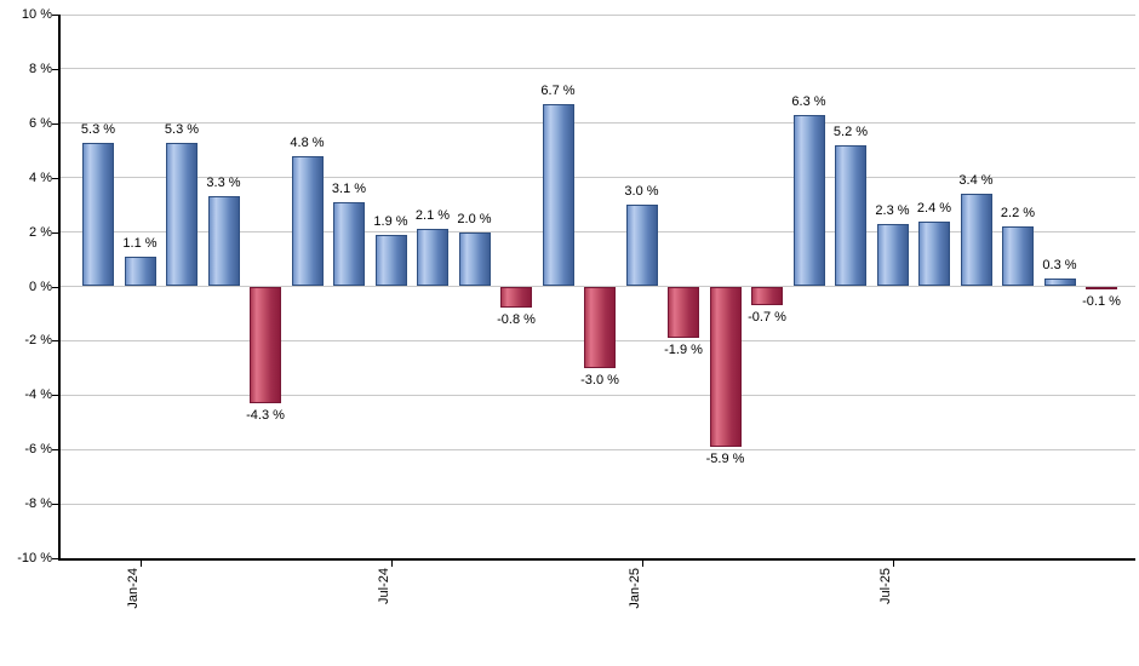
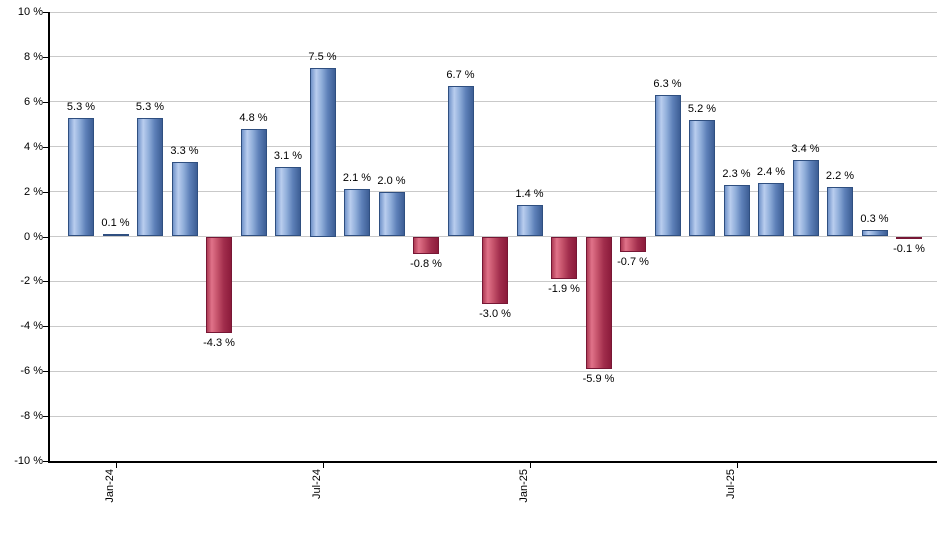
Jan-24: 1.1 -> 0.1
Jul-24: 1.9 -> 7.5
Jan-25: 3.0 -> 1.4
